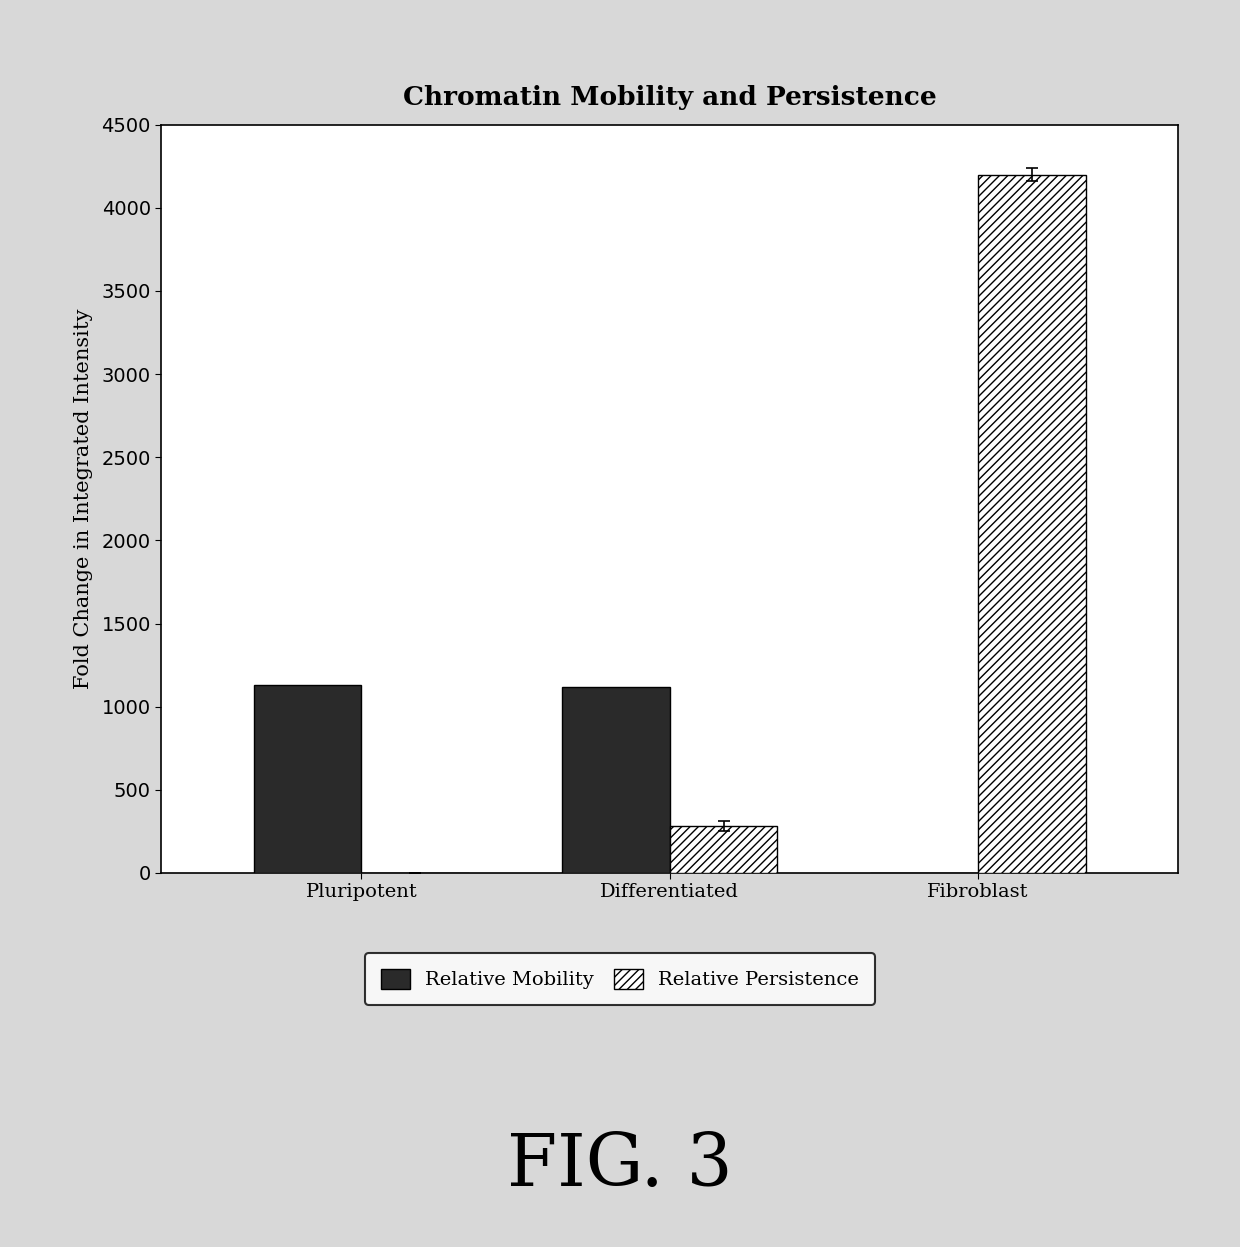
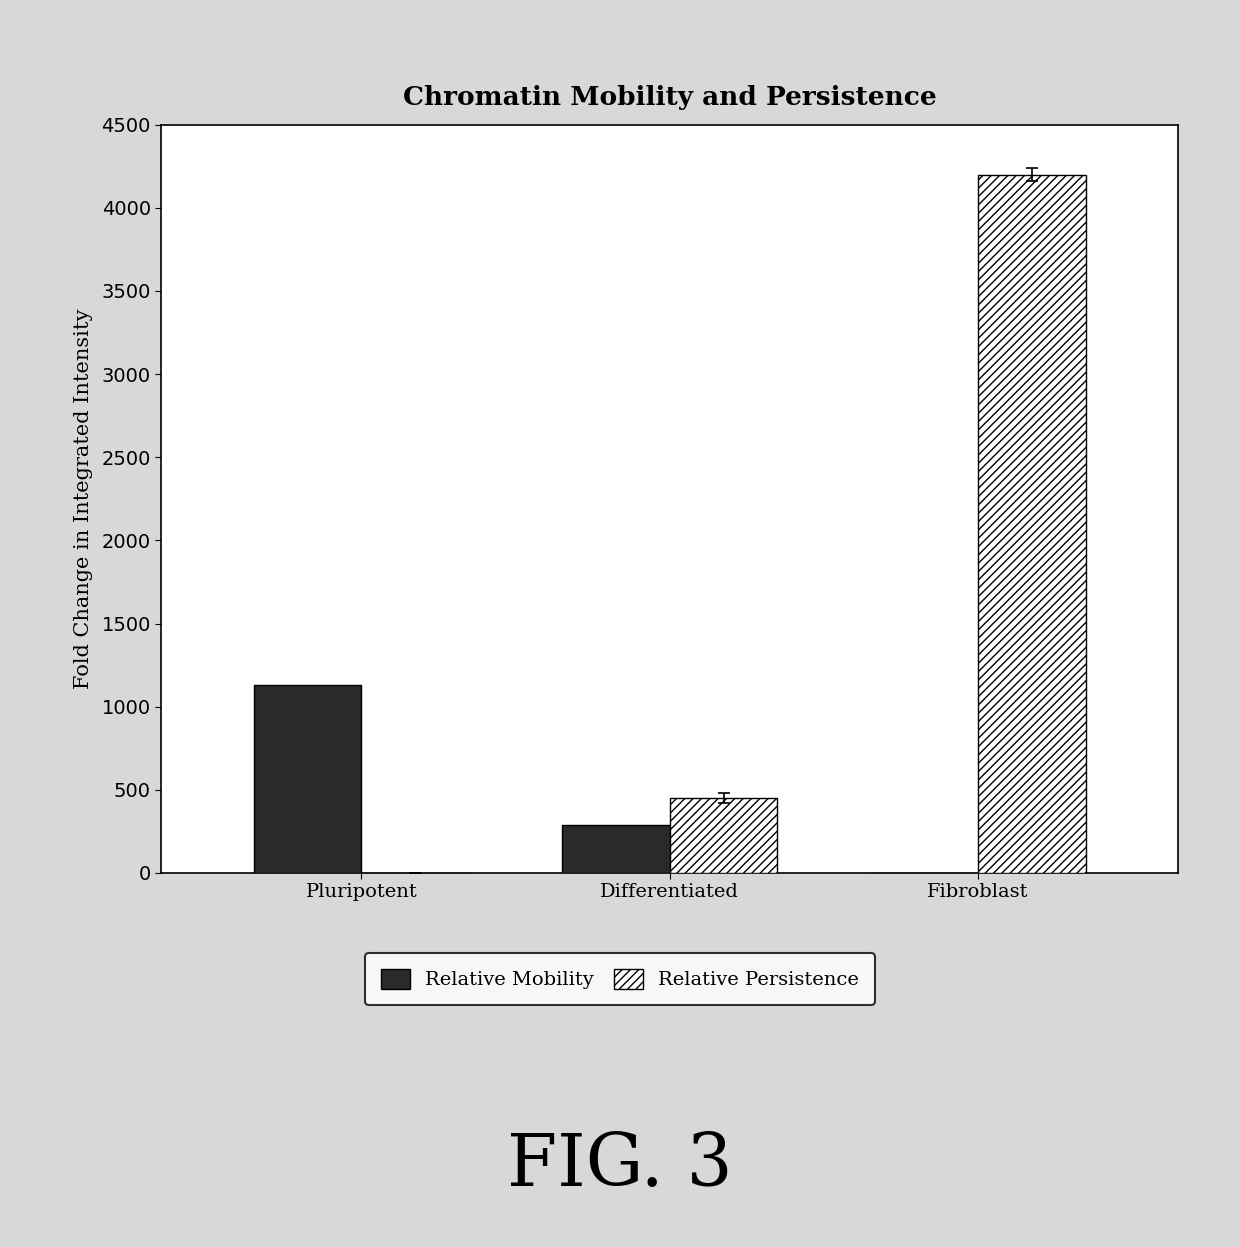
Relative Mobility/Differentiated: 1120 -> 290
Relative Persistence/Differentiated: 280 -> 450
